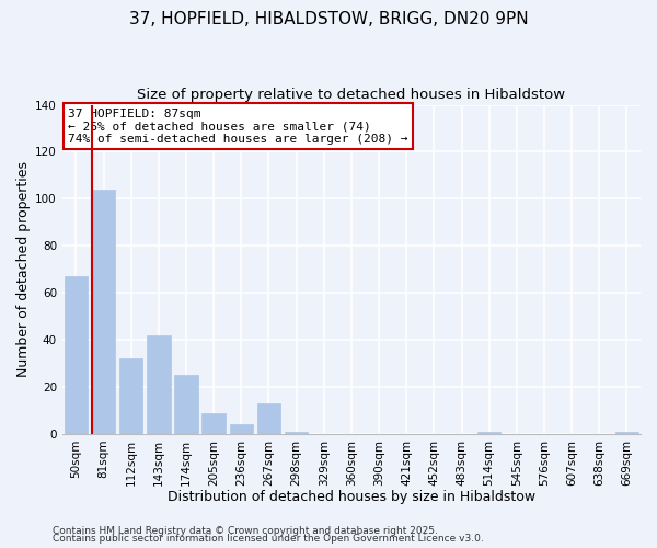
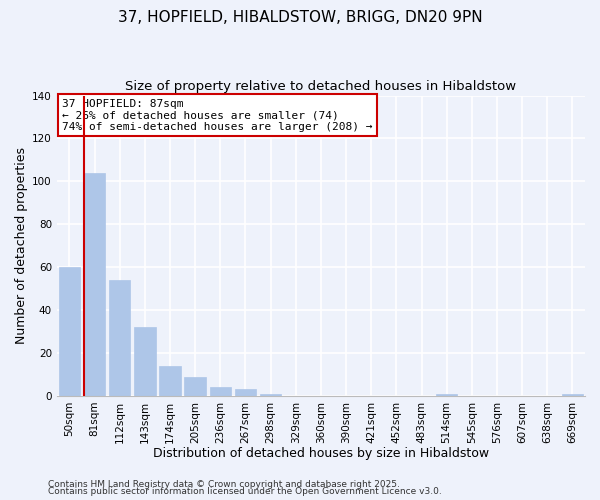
50sqm: 67 -> 60
112sqm: 32 -> 54
143sqm: 42 -> 32
174sqm: 25 -> 14
267sqm: 13 -> 3
